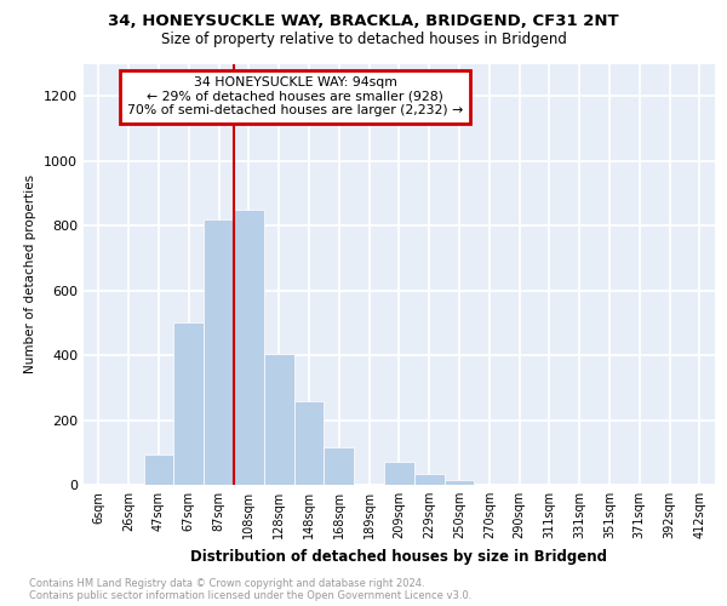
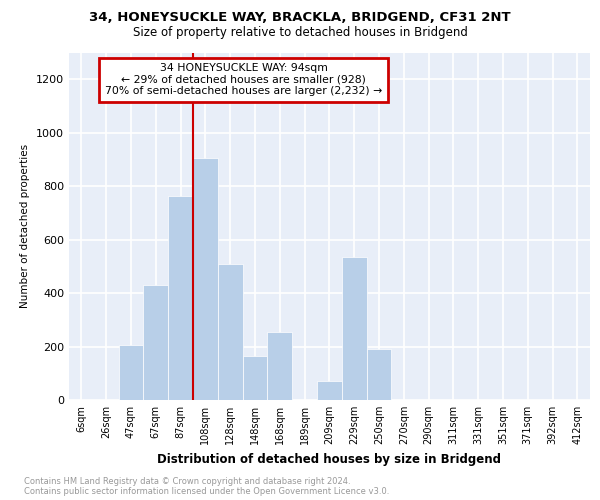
47sqm: 95 -> 205
67sqm: 500 -> 430
87sqm: 820 -> 765
108sqm: 850 -> 905
128sqm: 405 -> 510
148sqm: 260 -> 165
168sqm: 115 -> 255
229sqm: 35 -> 535
250sqm: 15 -> 190
